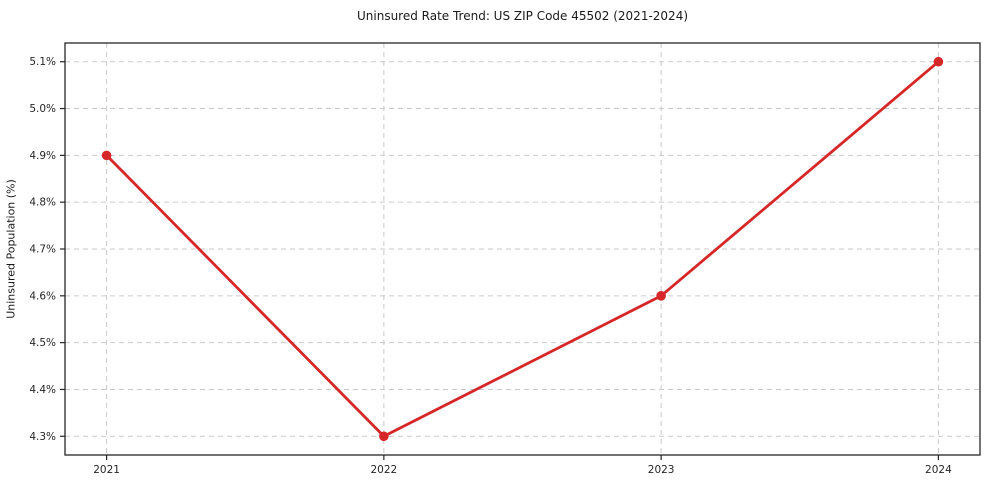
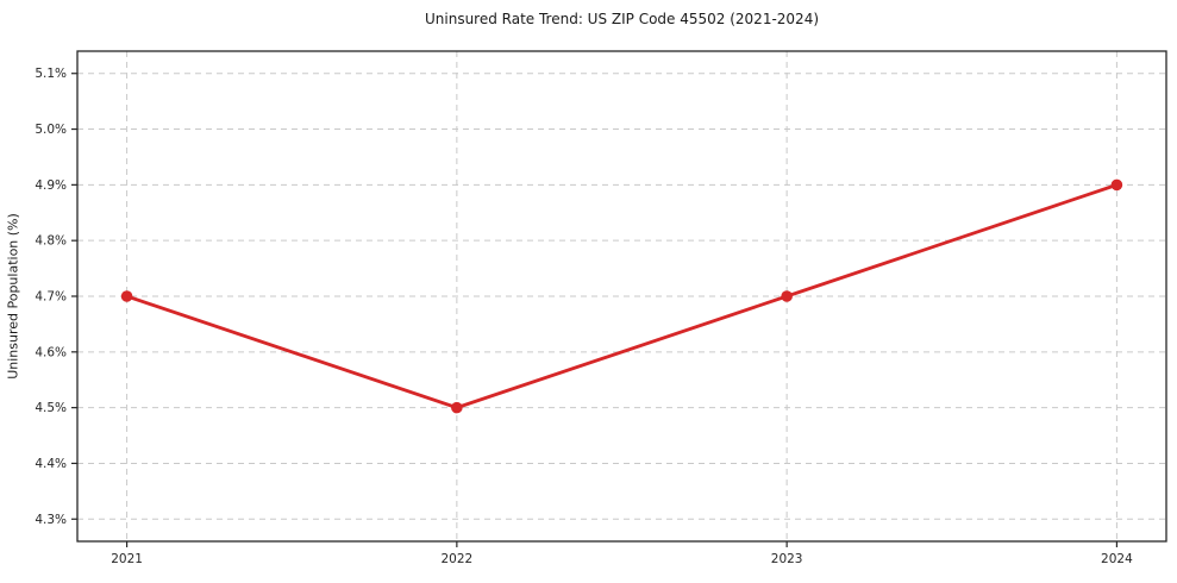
2021: 4.9% -> 4.7%
2022: 4.3% -> 4.5%
2023: 4.6% -> 4.7%
2024: 5.1% -> 4.9%
